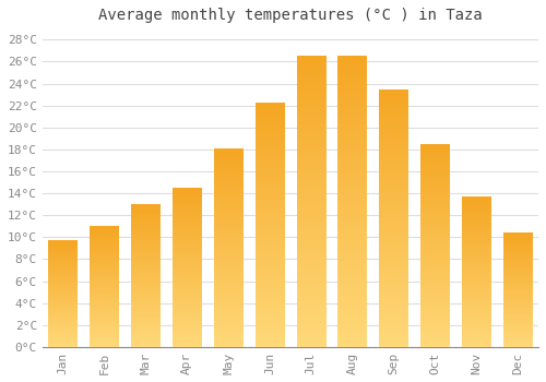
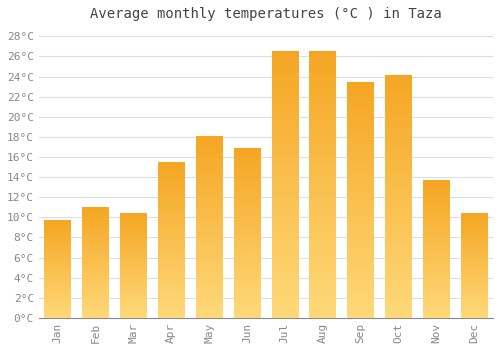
Mar: 13.0°C -> 10.4°C
Apr: 14.5°C -> 15.5°C
Jun: 22.2°C -> 16.9°C
Oct: 18.4°C -> 24.1°C
